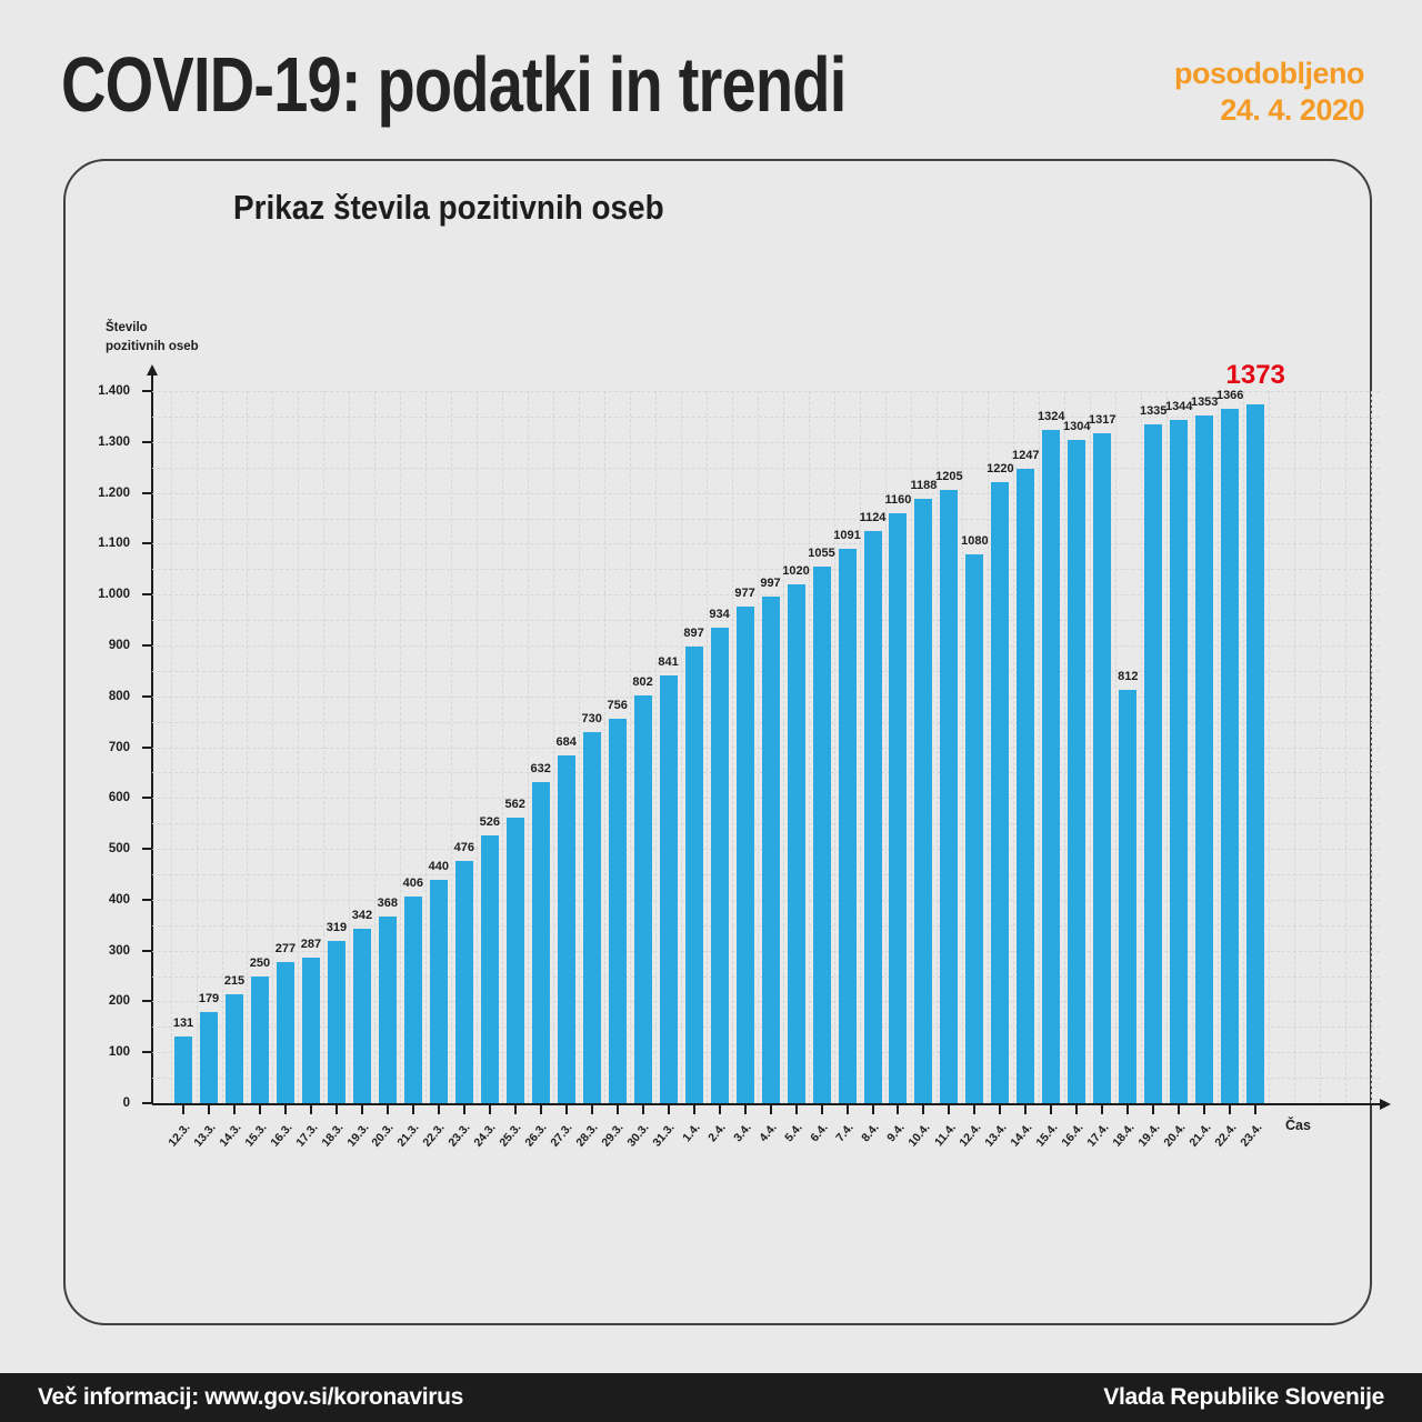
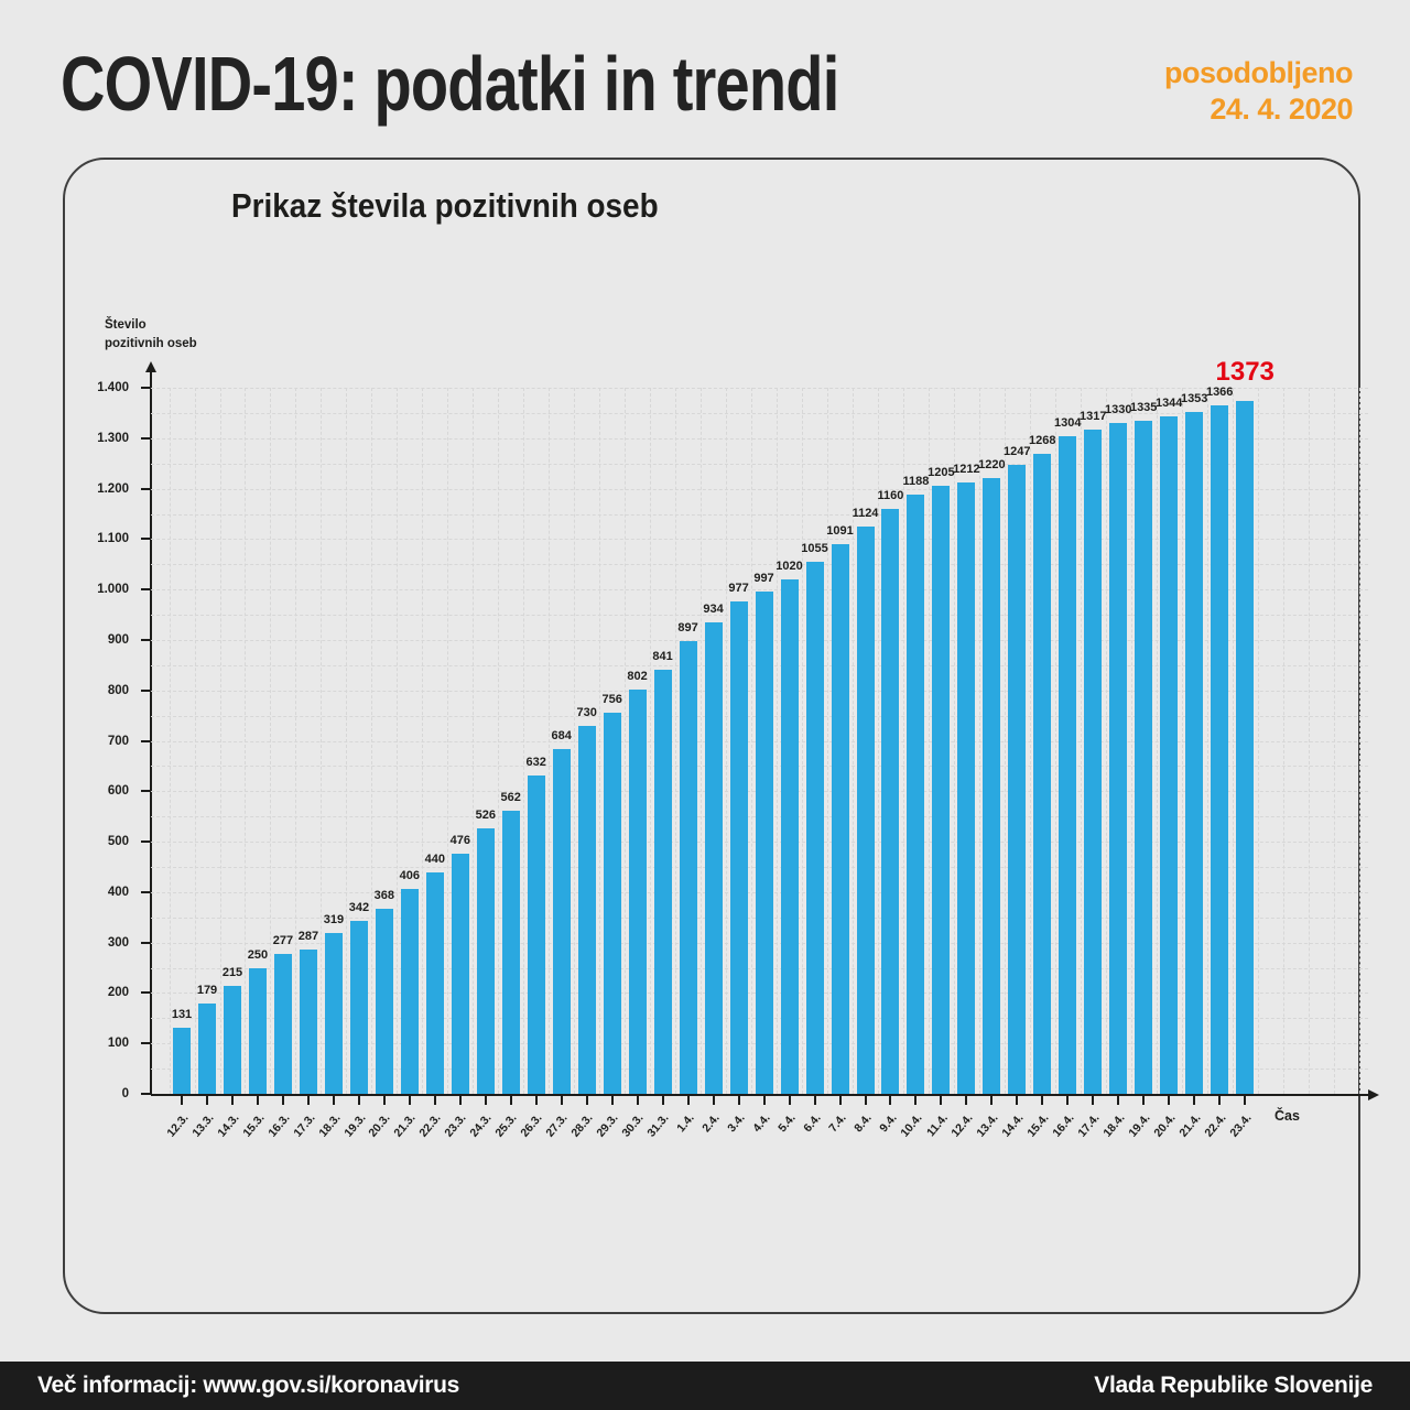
12.4.: 1080 -> 1212
15.4.: 1324 -> 1268
18.4.: 812 -> 1330
